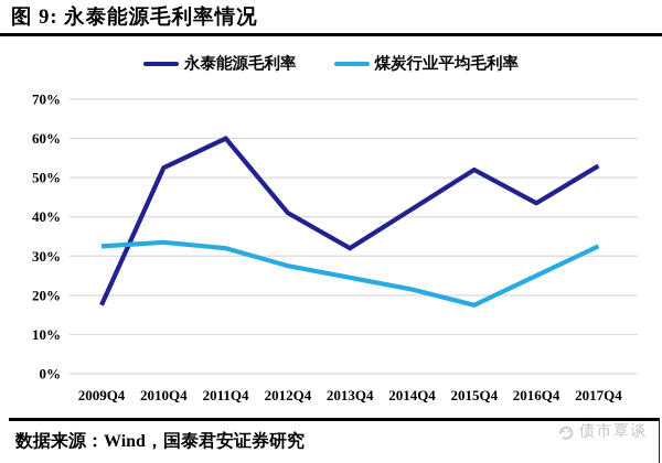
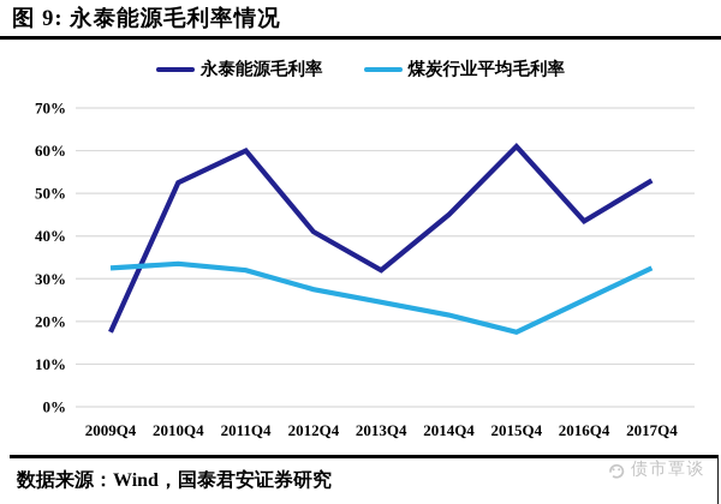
永泰能源毛利率/2014Q4: 42% -> 45%
永泰能源毛利率/2015Q4: 52% -> 61%
